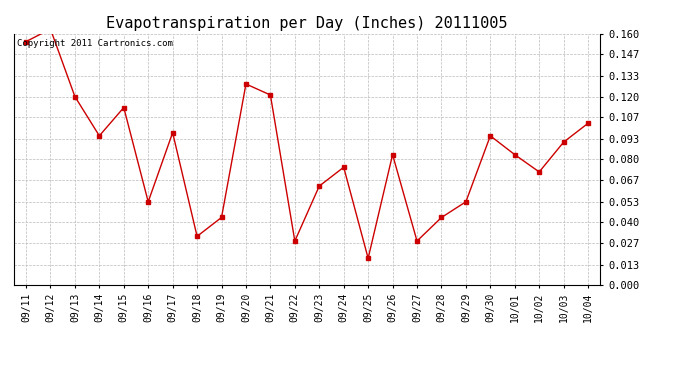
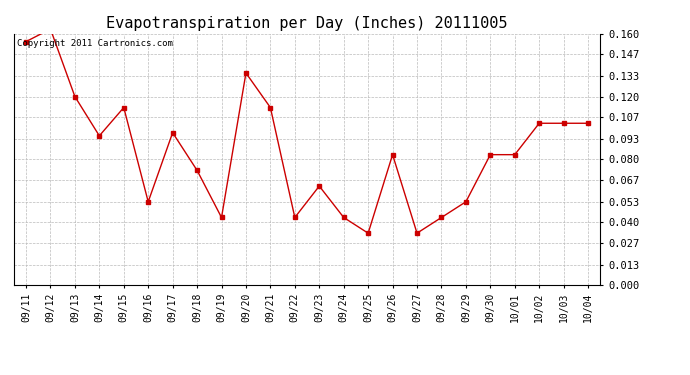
09/18: 0.031 -> 0.073
09/20: 0.128 -> 0.135
09/21: 0.121 -> 0.113
09/22: 0.028 -> 0.043
09/24: 0.075 -> 0.043
09/25: 0.017 -> 0.033
09/27: 0.028 -> 0.033
09/30: 0.095 -> 0.083
10/02: 0.072 -> 0.103
10/03: 0.091 -> 0.103
